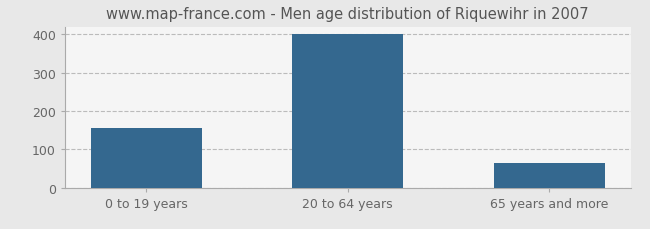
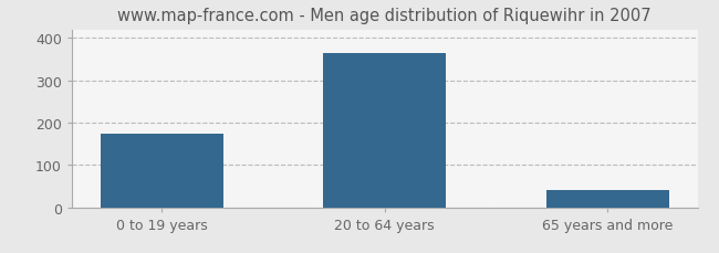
0 to 19 years: 155 -> 175
20 to 64 years: 400 -> 365
65 years and more: 65 -> 40
